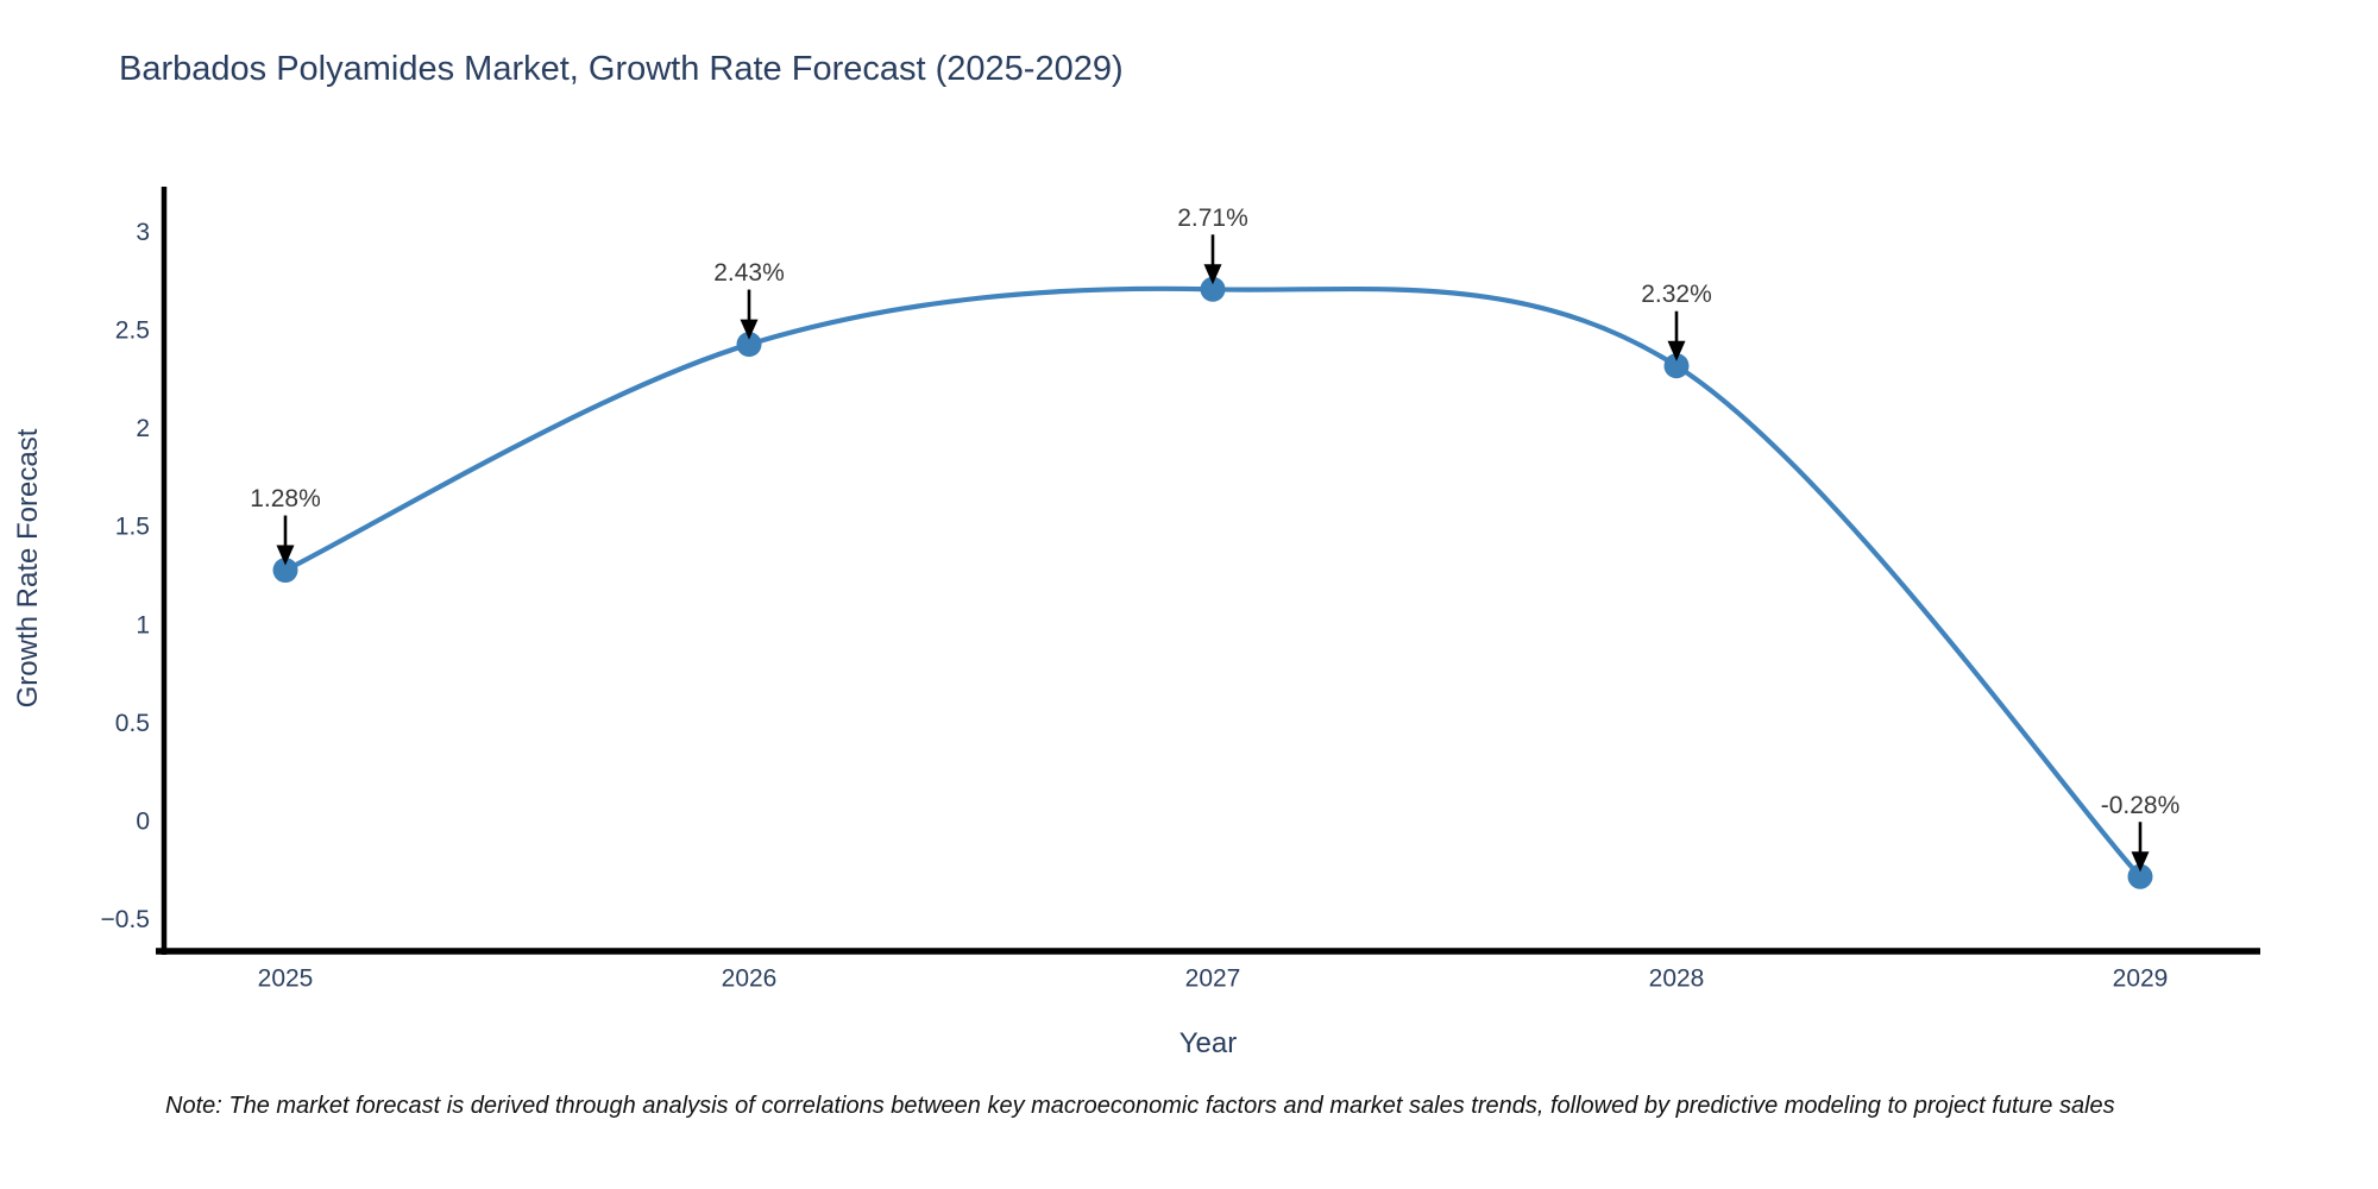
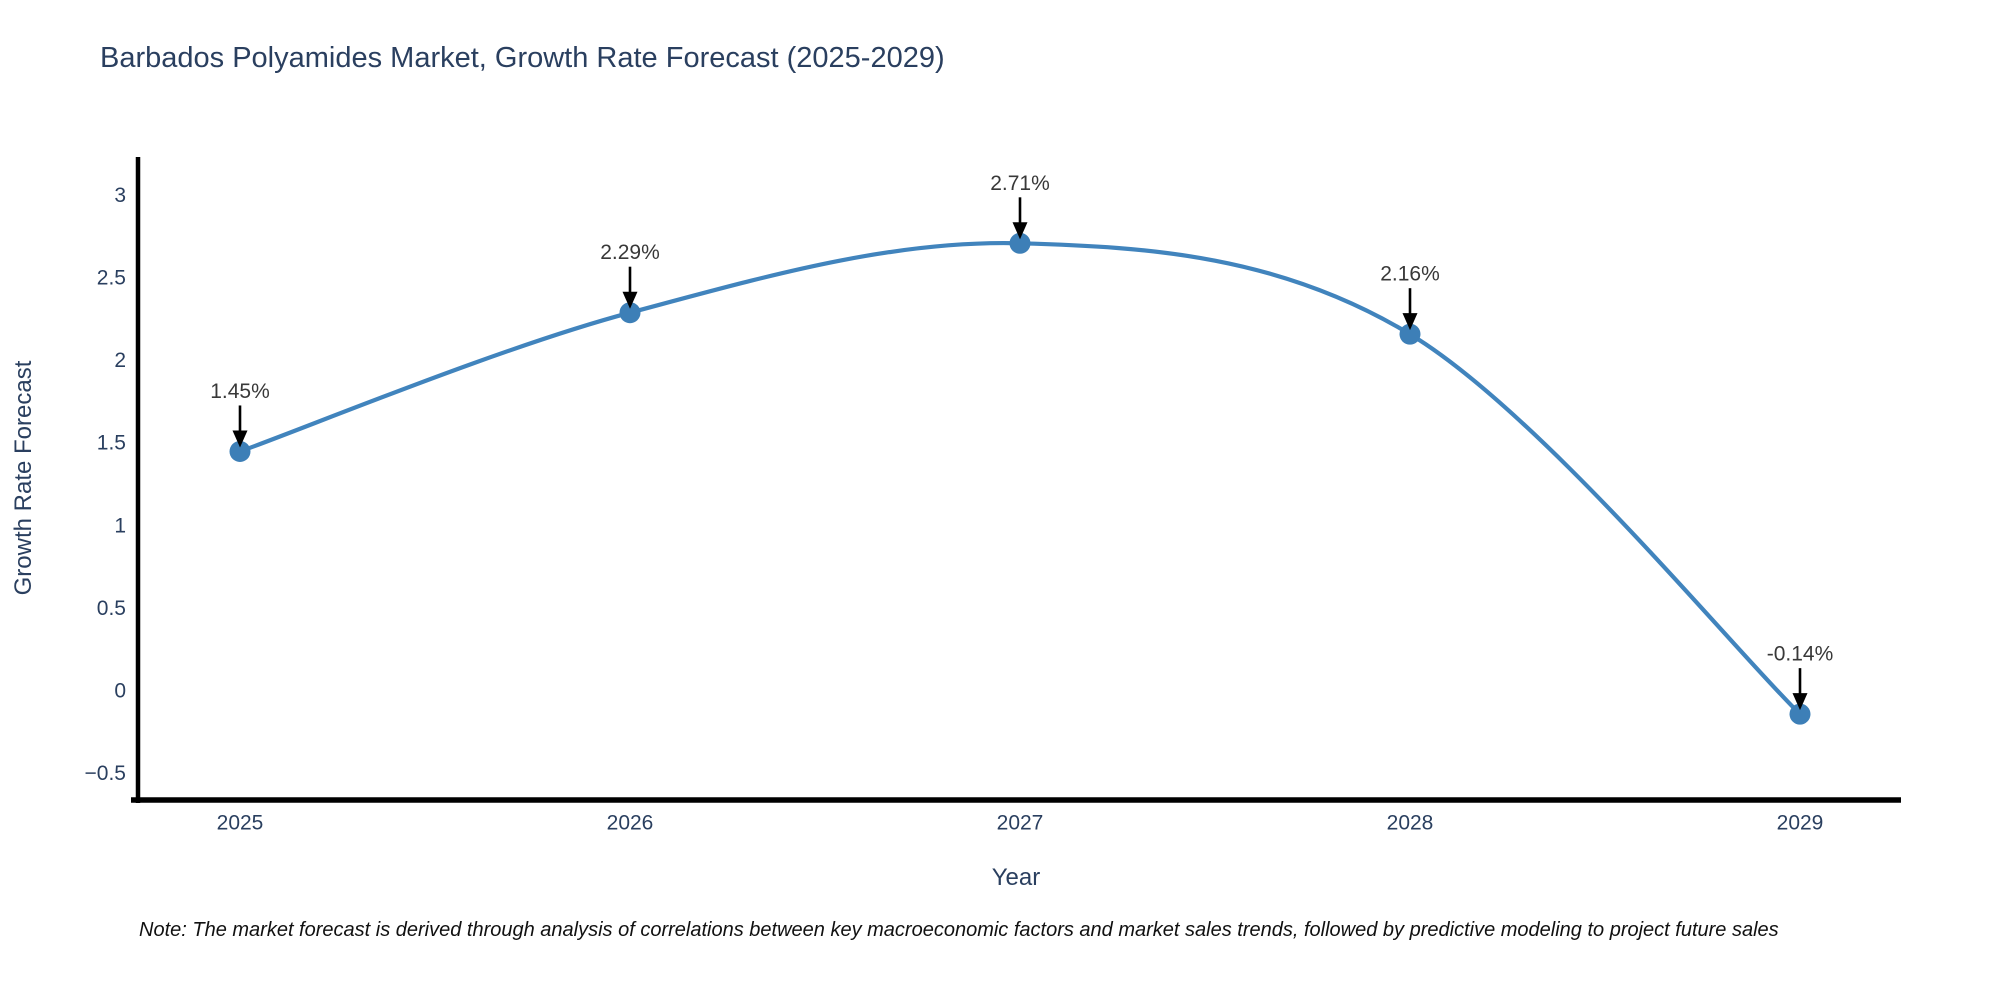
2025: 1.28% -> 1.45%
2026: 2.43% -> 2.29%
2028: 2.32% -> 2.16%
2029: -0.28% -> -0.14%
